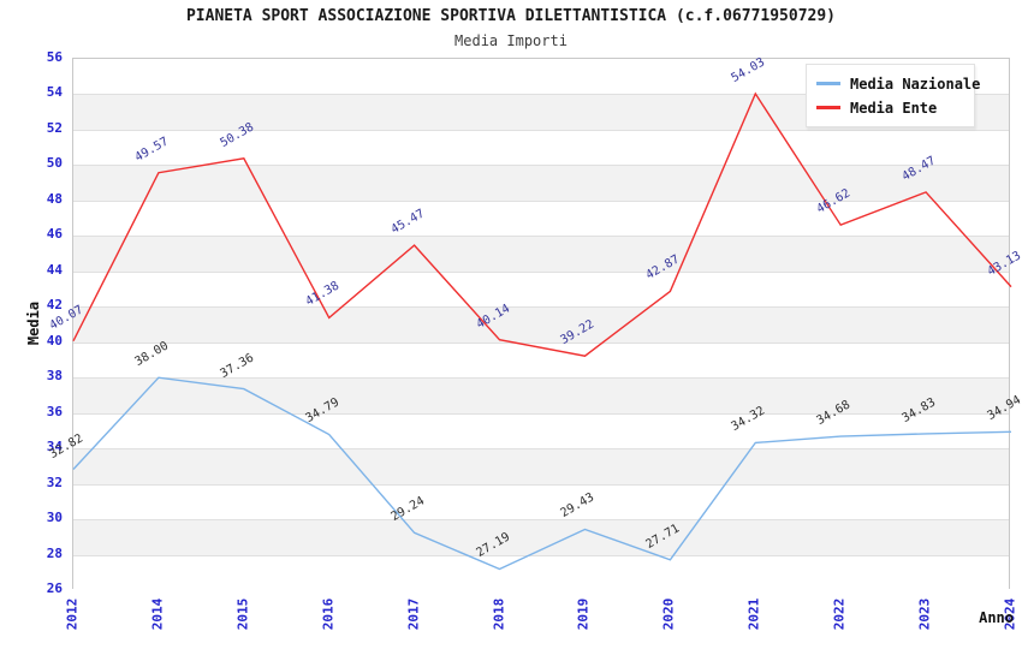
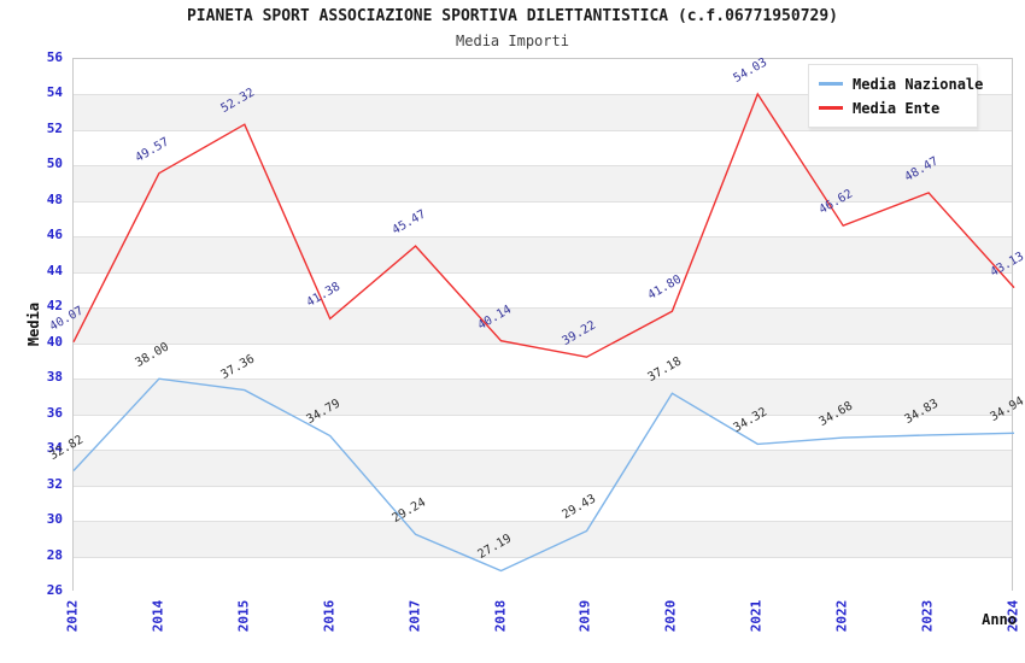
Media Ente/2015: 50.38 -> 52.32
Media Nazionale/2020: 27.71 -> 37.18
Media Ente/2020: 42.87 -> 41.80
